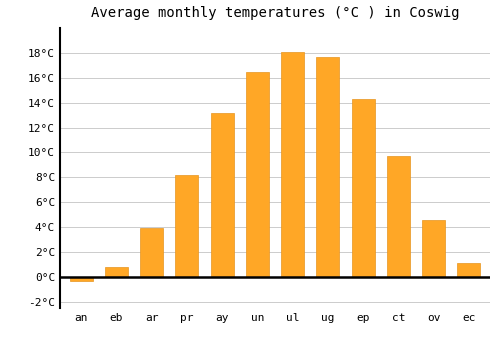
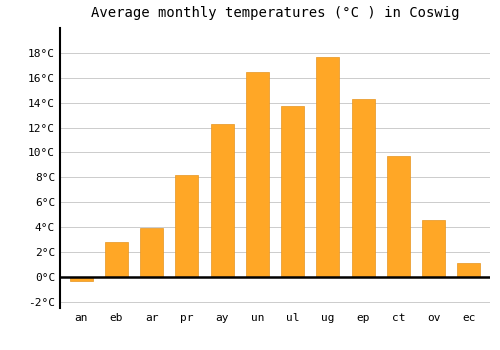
eb: 0.8°C -> 2.8°C
ay: 13.2°C -> 12.3°C
ul: 18.1°C -> 13.7°C
